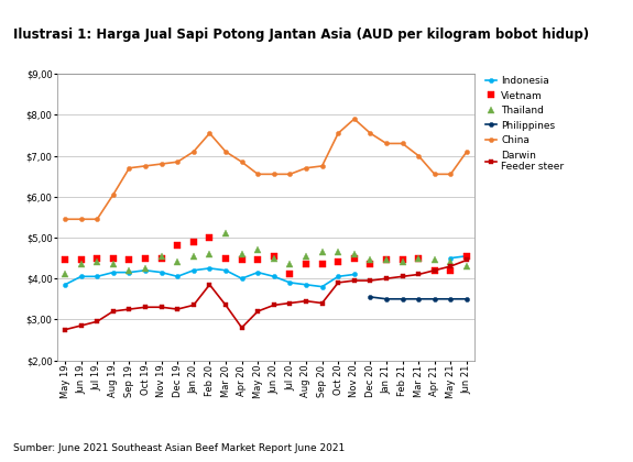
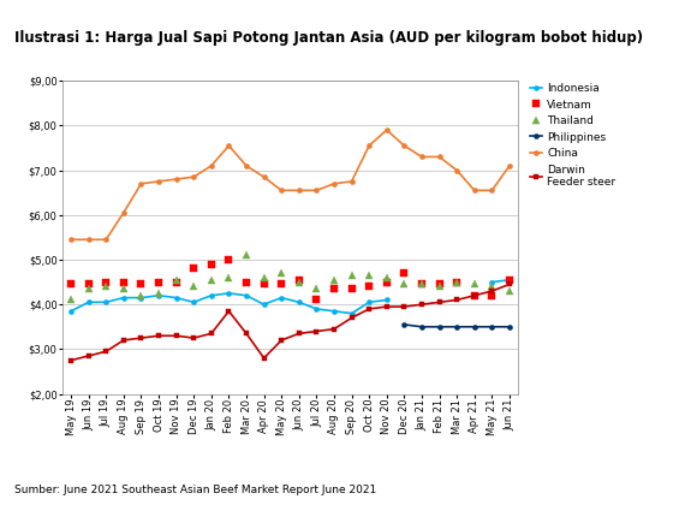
Darwin Feeder steer/Sep 20: $3,40 -> $3,70
Vietnam/Dec 20: $4,35 -> $4,70
